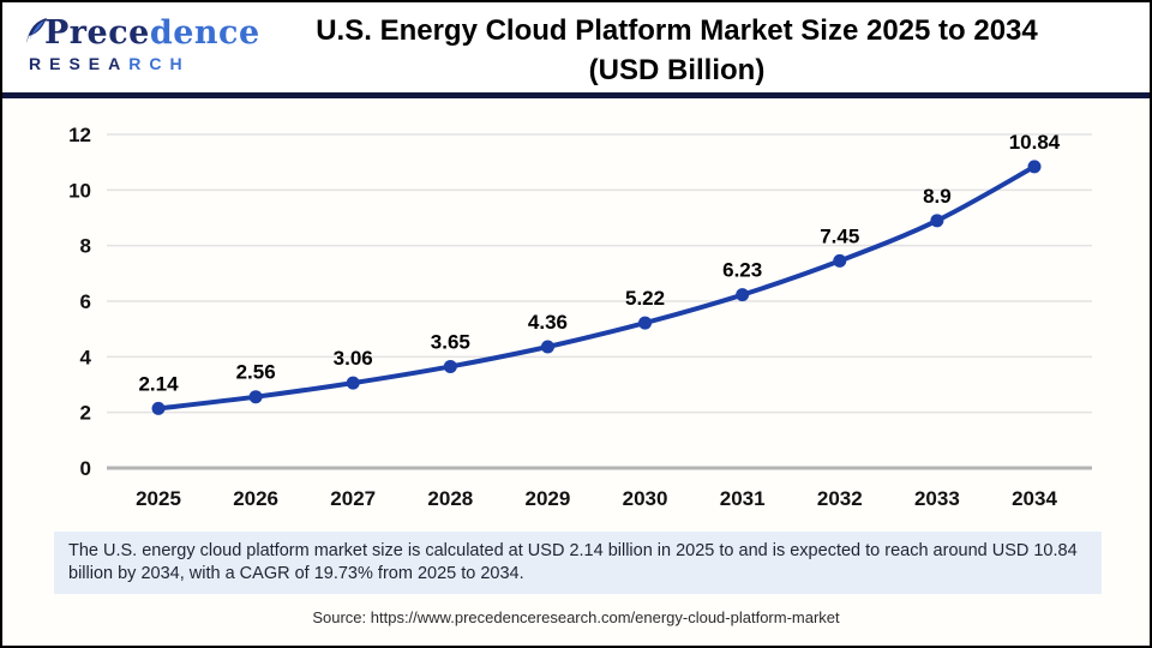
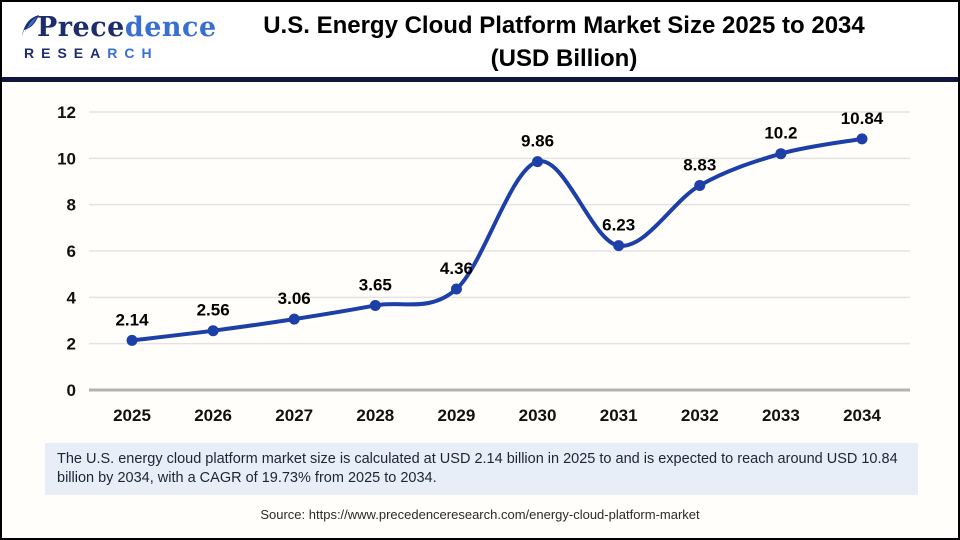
2030: 5.22 -> 9.86
2032: 7.45 -> 8.83
2033: 8.9 -> 10.2
